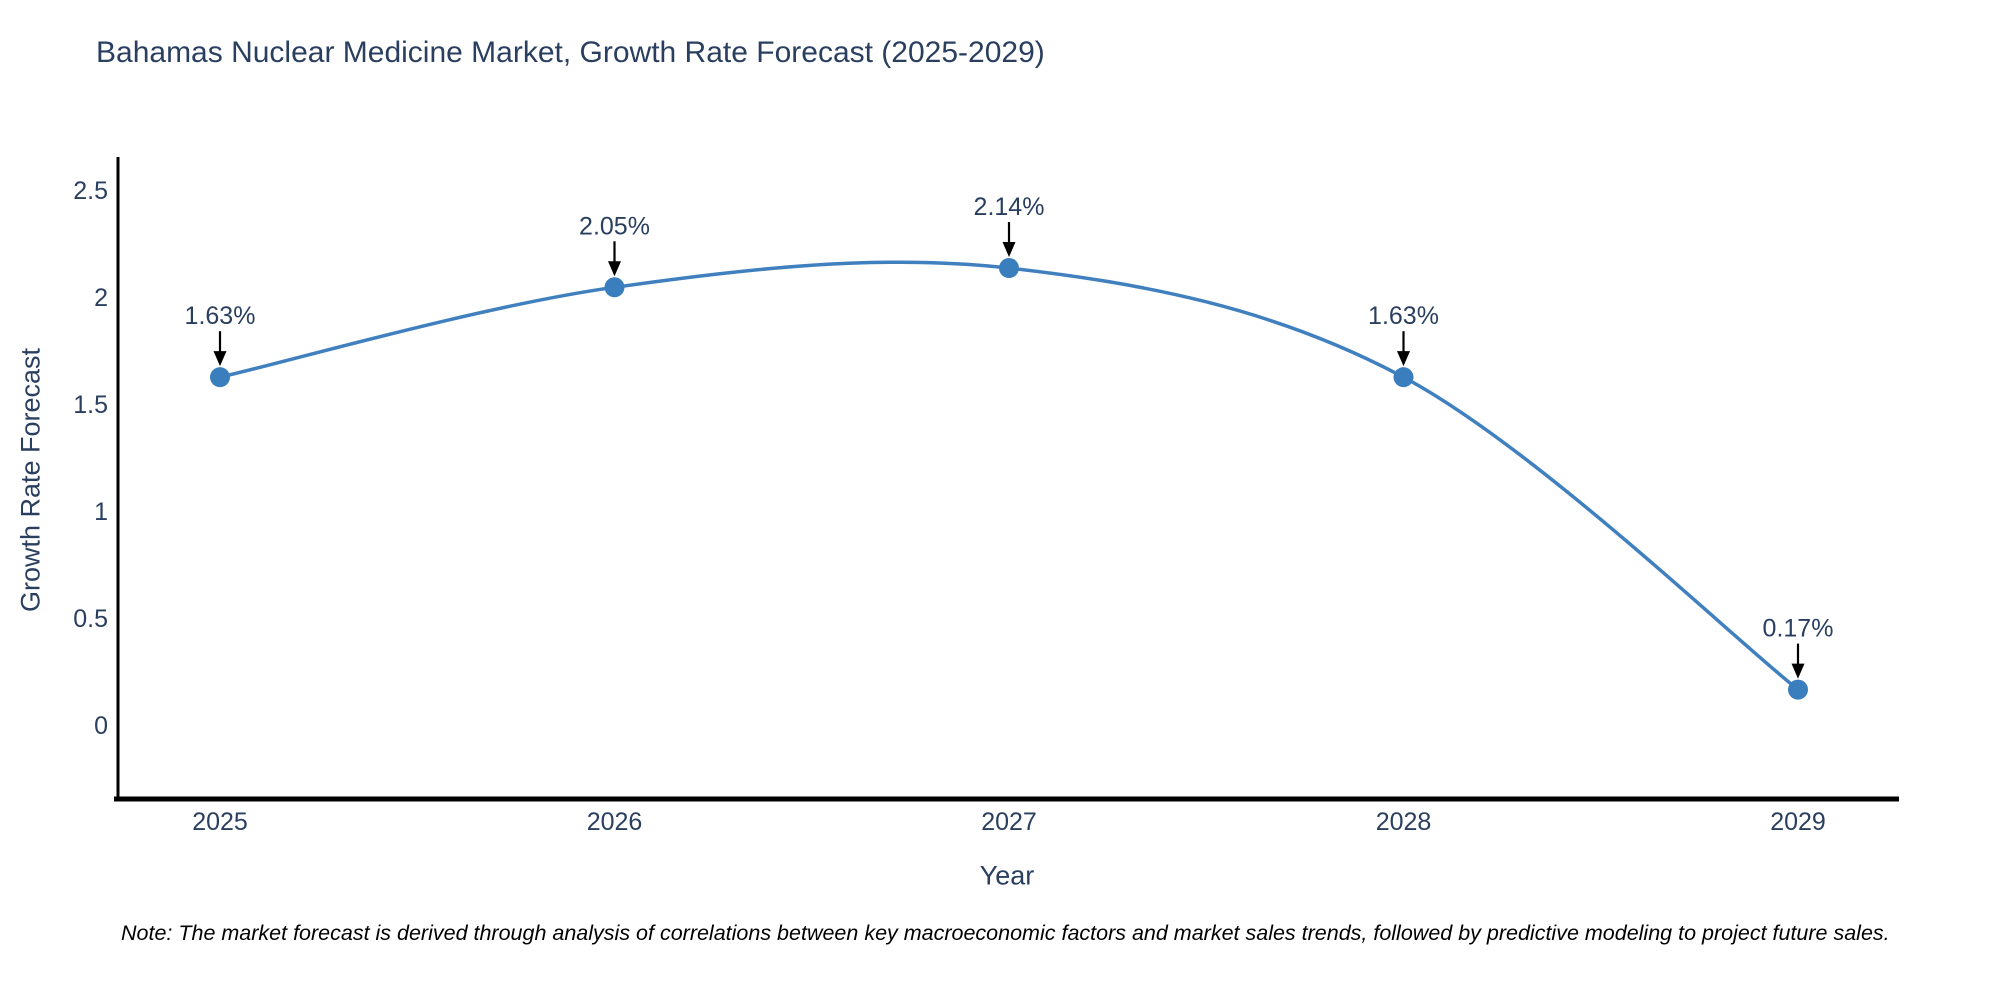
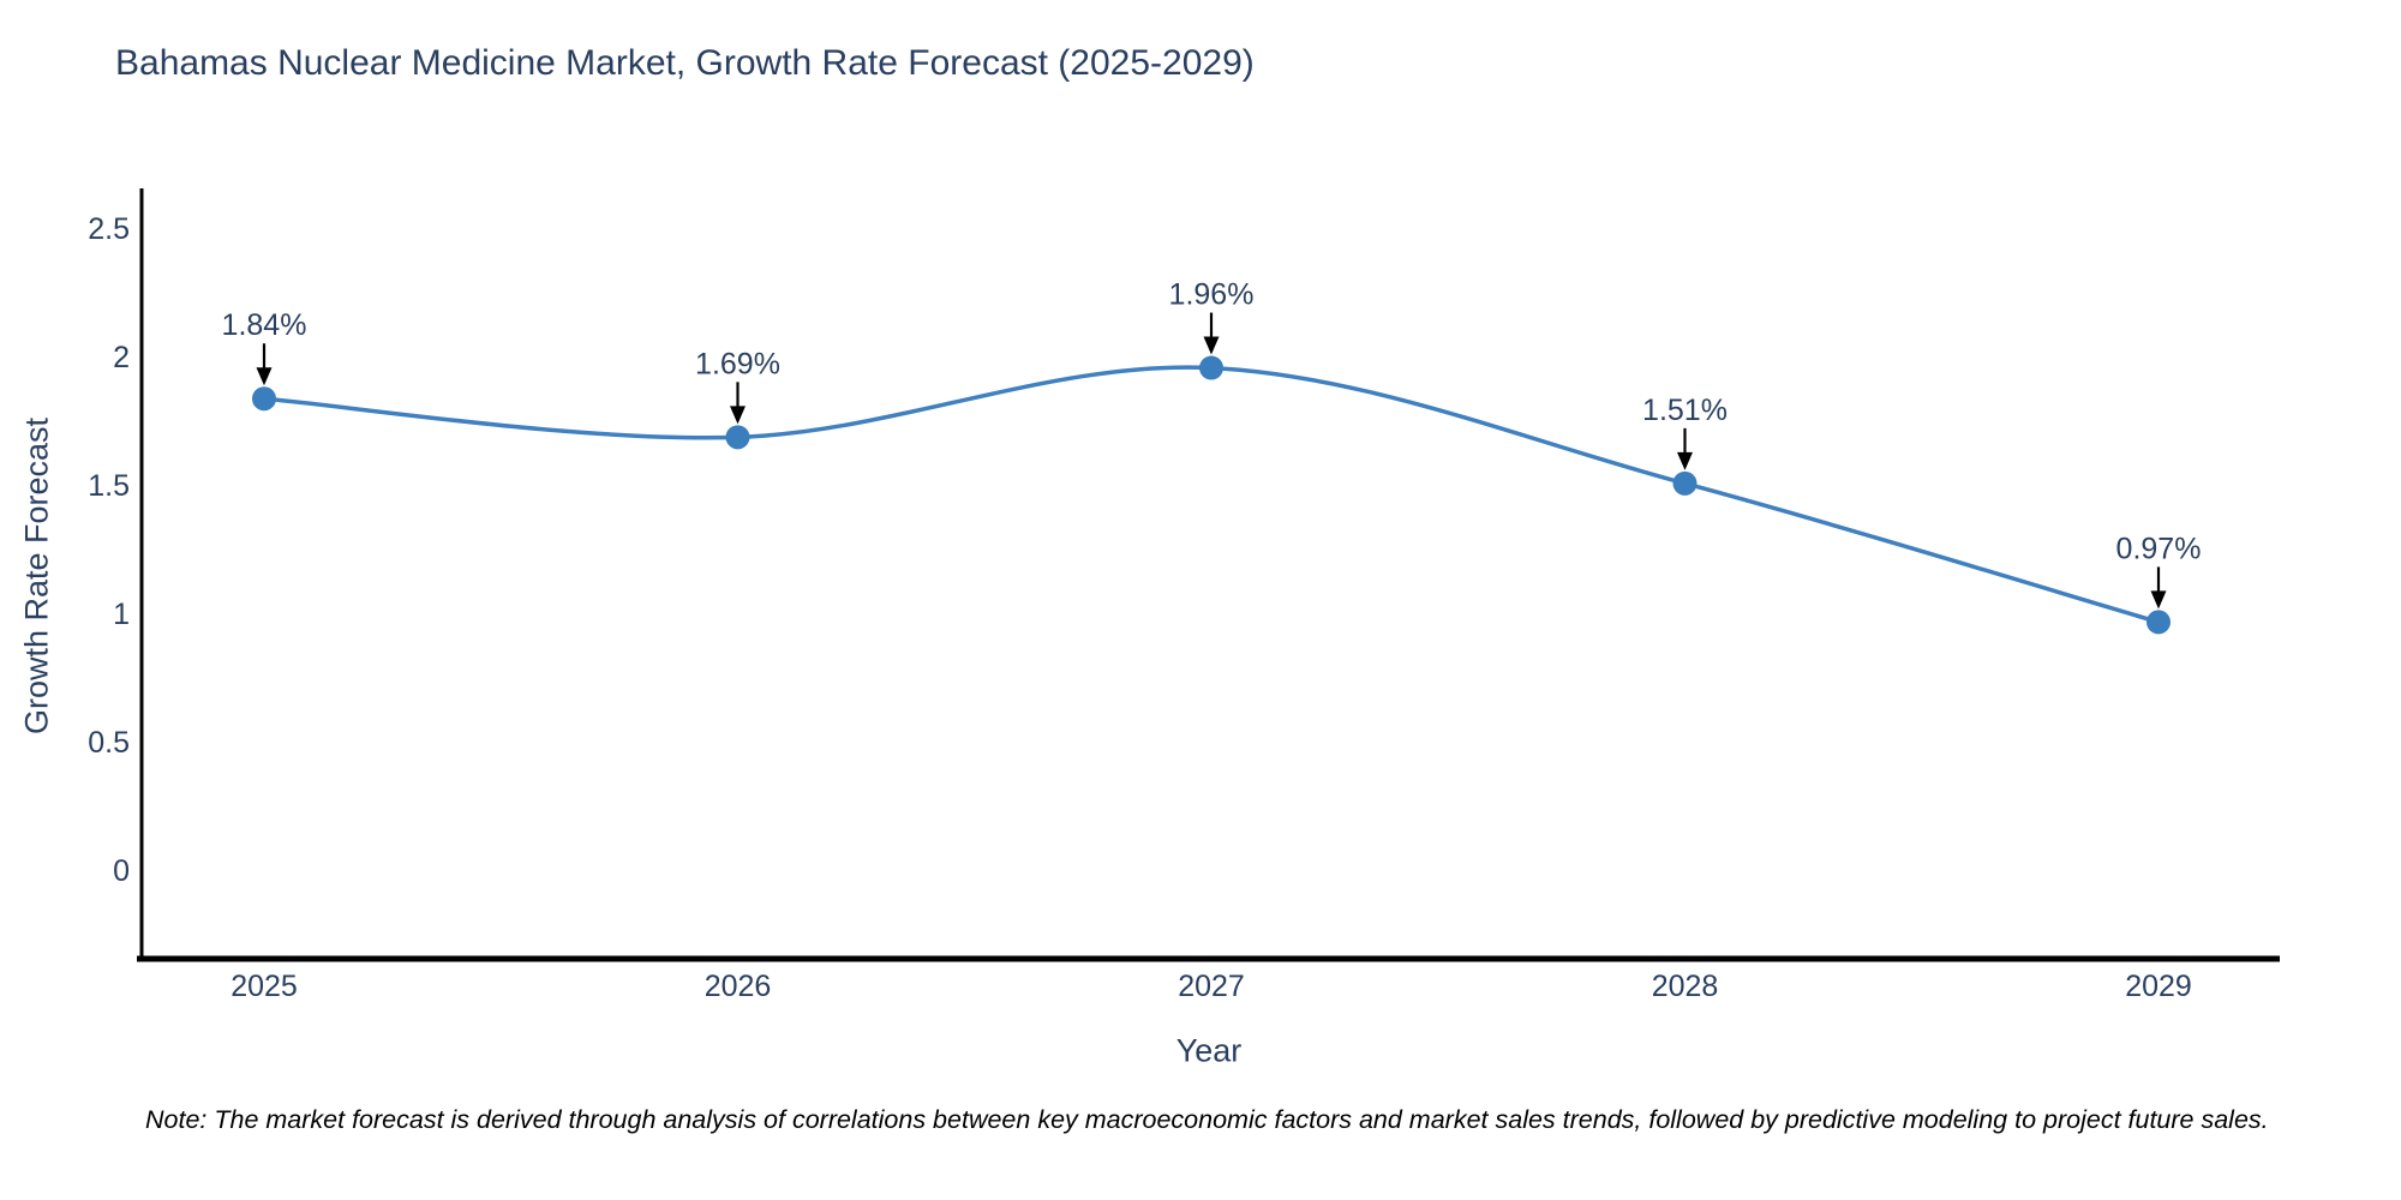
2025: 1.63% -> 1.84%
2026: 2.05% -> 1.69%
2027: 2.14% -> 1.96%
2028: 1.63% -> 1.51%
2029: 0.17% -> 0.97%
